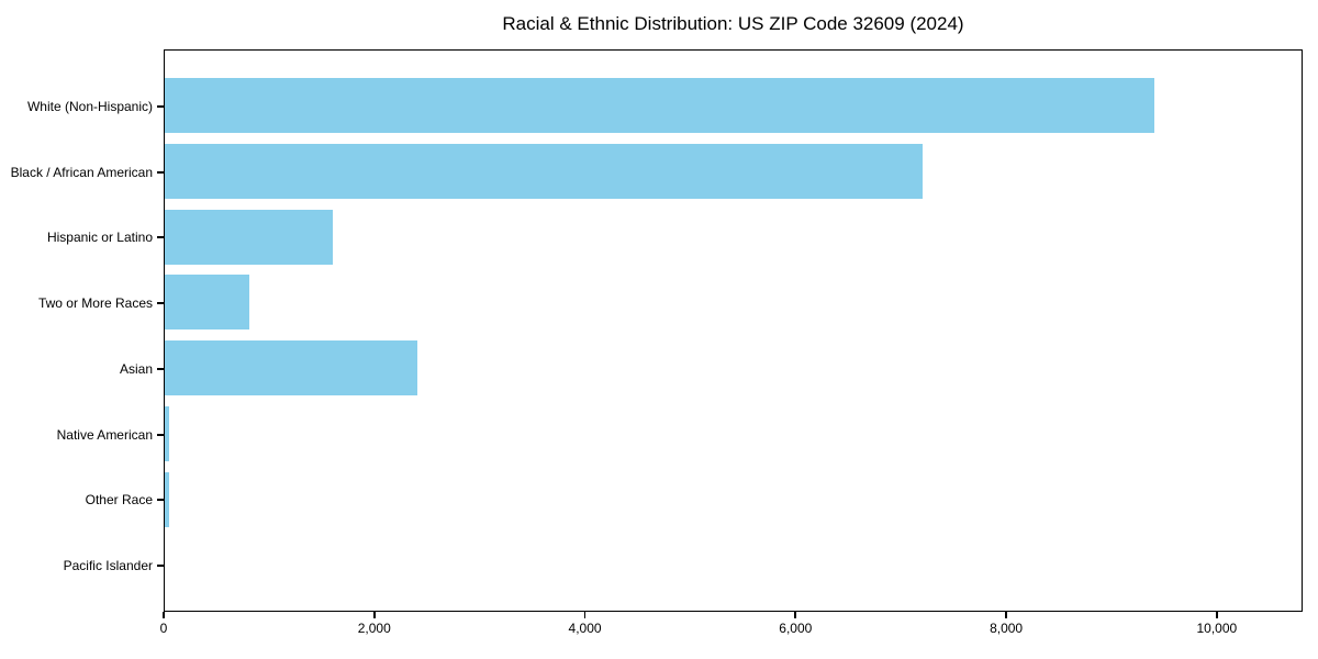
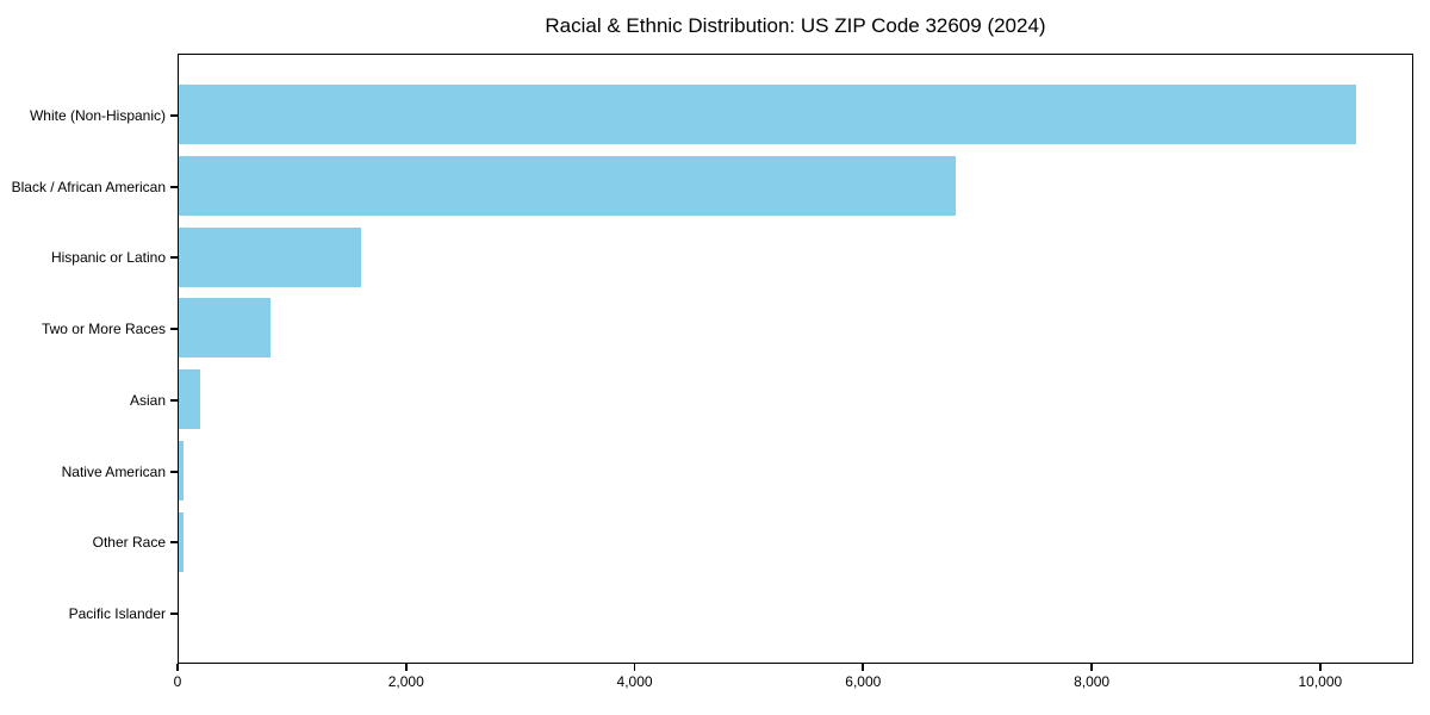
White (Non-Hispanic): 9400 -> 10300
Black / African American: 7200 -> 6800
Asian: 2400 -> 200
